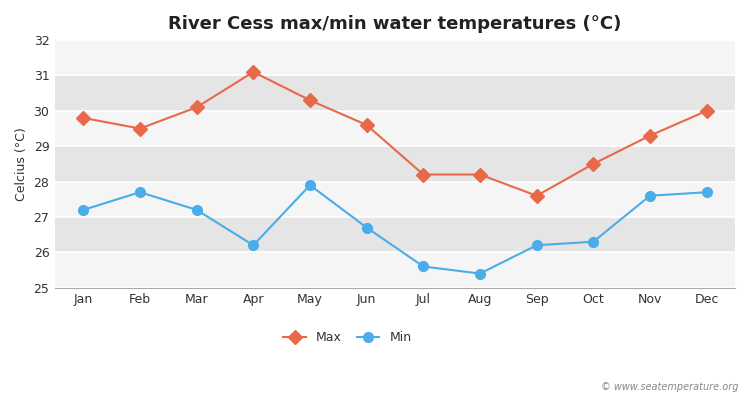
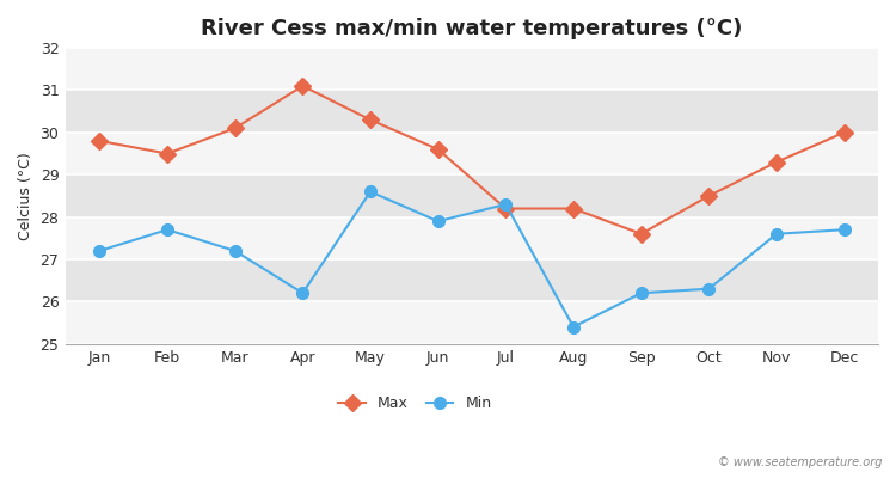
Min/May: 27.9 -> 28.6
Min/Jun: 26.7 -> 27.9
Min/Jul: 25.6 -> 28.3
